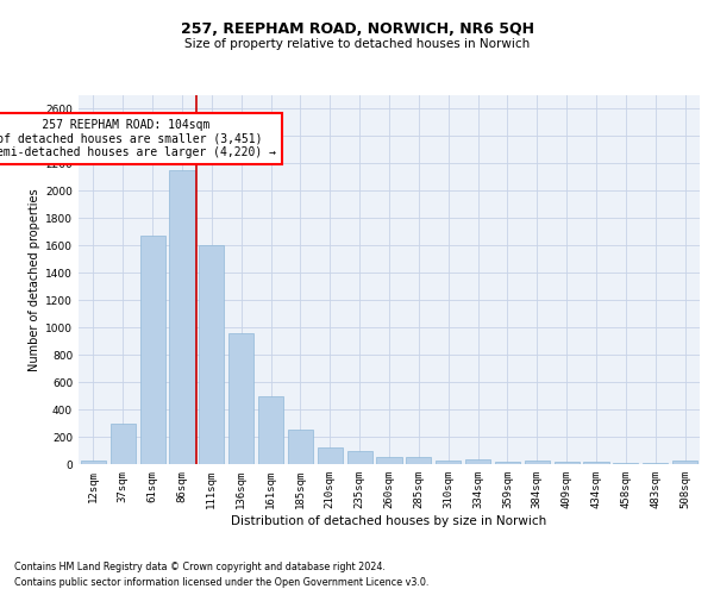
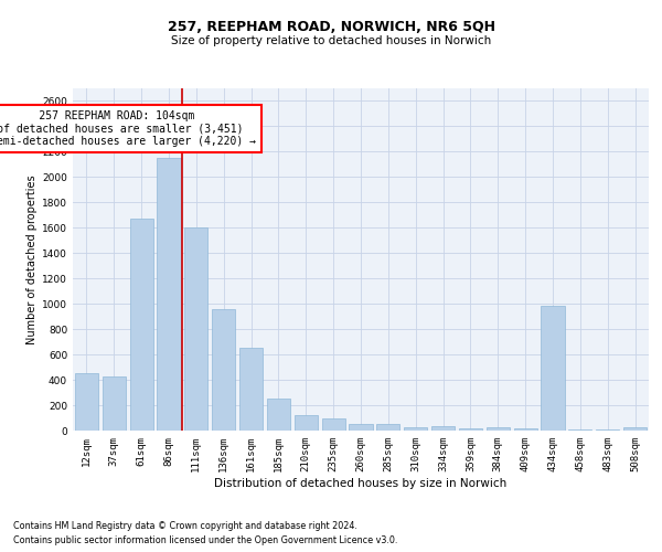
12sqm: 20 -> 450
37sqm: 300 -> 430
161sqm: 500 -> 650
434sqm: 20 -> 980
